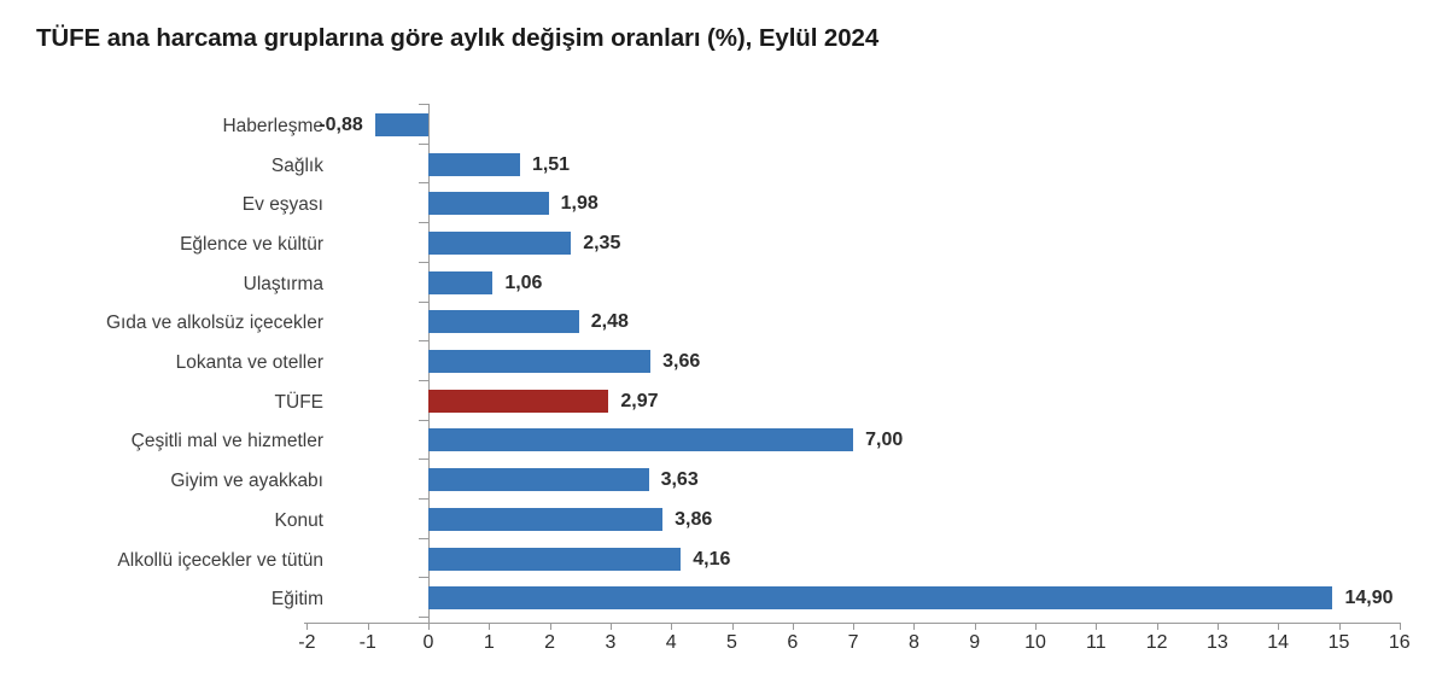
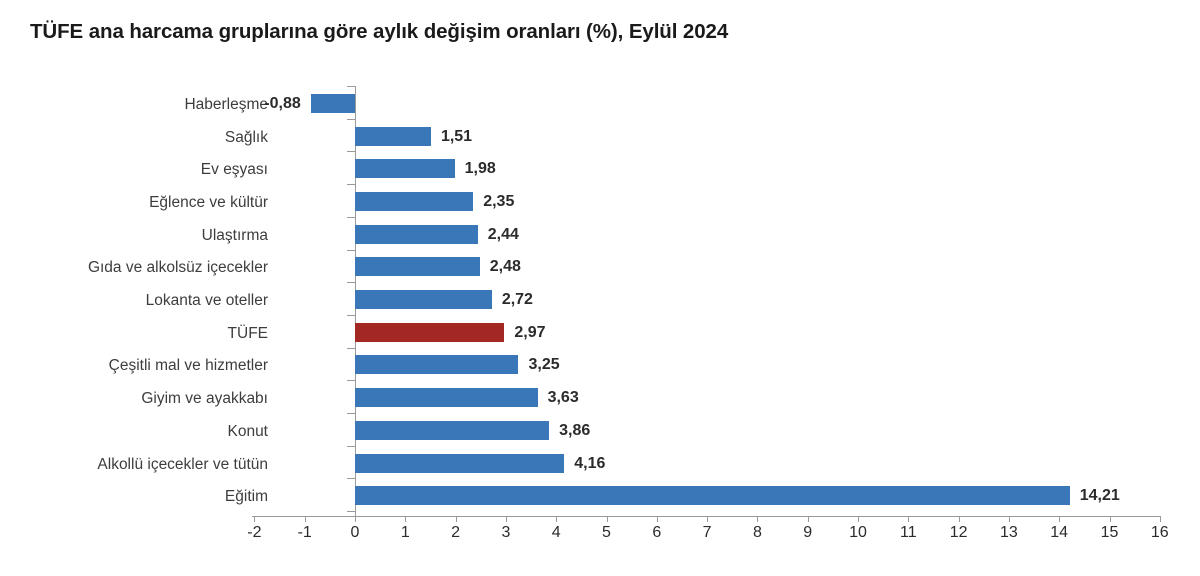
Ulaştırma: 1,06 -> 2,44
Lokanta ve oteller: 3,66 -> 2,72
Çeşitli mal ve hizmetler: 7,00 -> 3,25
Eğitim: 14,90 -> 14,21
